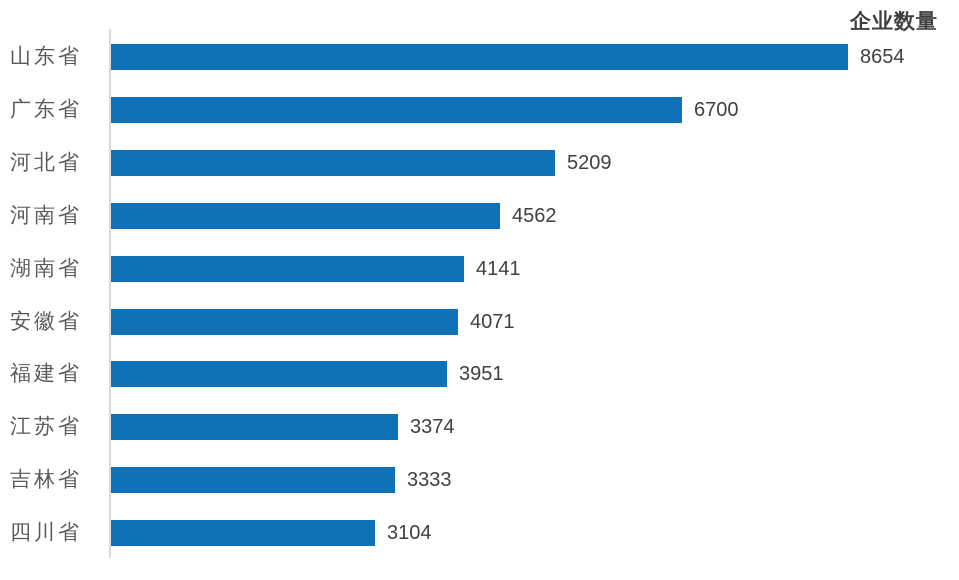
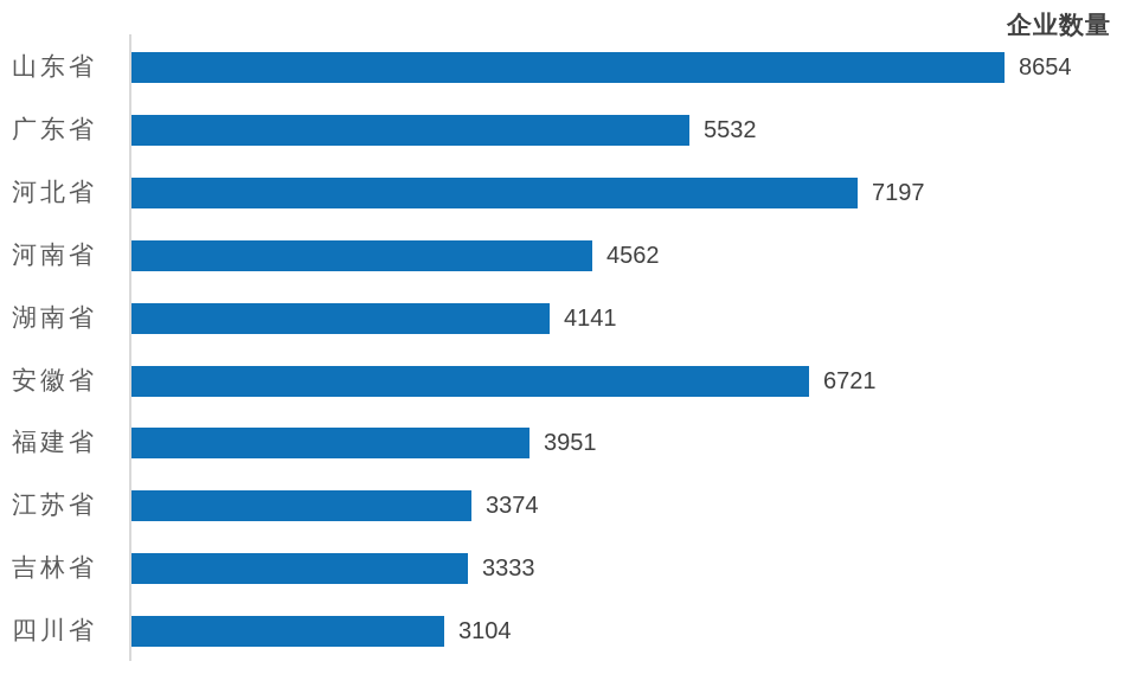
广东省: 6700 -> 5532
河北省: 5209 -> 7197
安徽省: 4071 -> 6721
